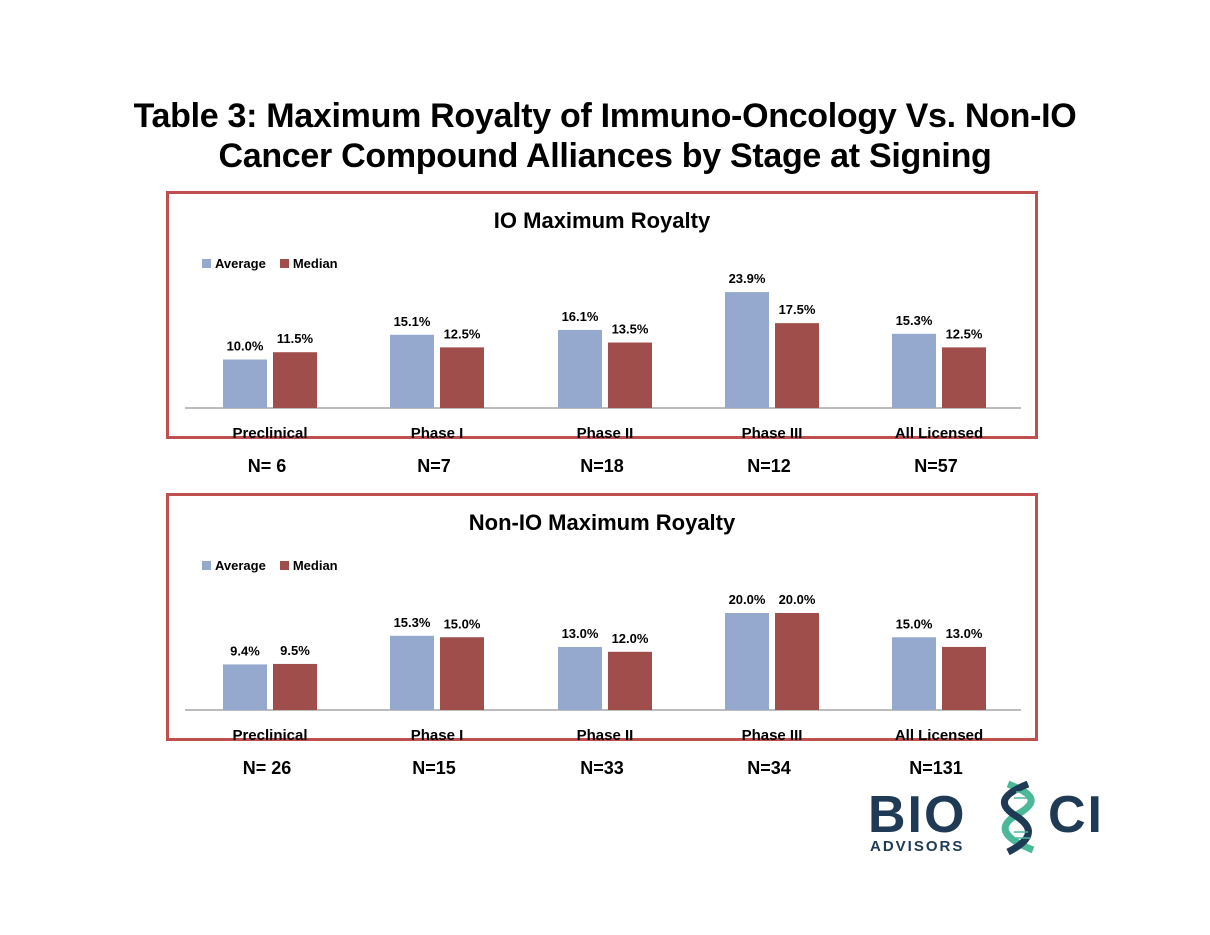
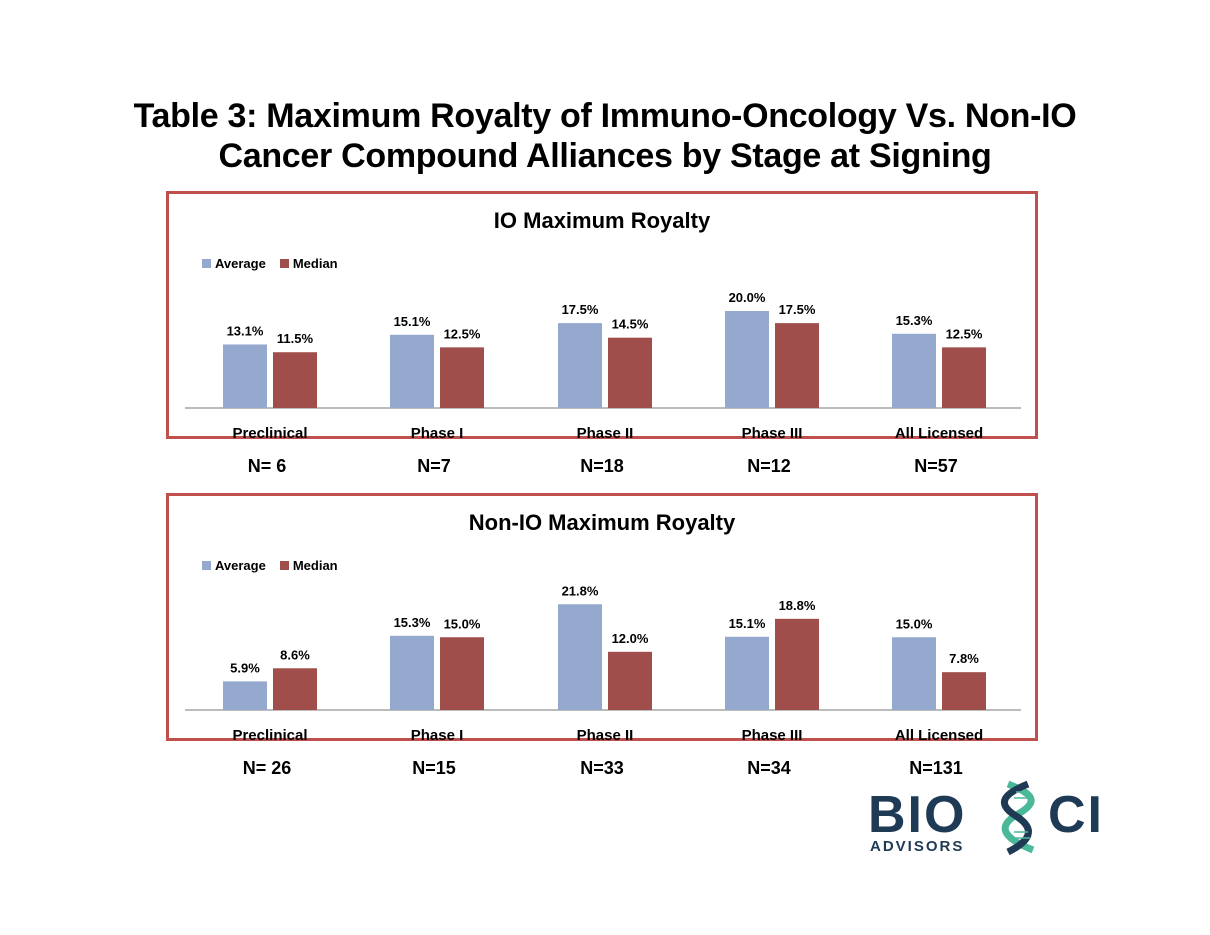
IO Maximum Royalty/Average/Preclinical: 10.0% -> 13.1%
IO Maximum Royalty/Average/Phase II: 16.1% -> 17.5%
IO Maximum Royalty/Median/Phase II: 13.5% -> 14.5%
IO Maximum Royalty/Average/Phase III: 23.9% -> 20.0%
Non-IO Maximum Royalty/Average/Preclinical: 9.4% -> 5.9%
Non-IO Maximum Royalty/Median/Preclinical: 9.5% -> 8.6%
Non-IO Maximum Royalty/Average/Phase II: 13.0% -> 21.8%
Non-IO Maximum Royalty/Average/Phase III: 20.0% -> 15.1%
Non-IO Maximum Royalty/Median/Phase III: 20.0% -> 18.8%
Non-IO Maximum Royalty/Median/All Licensed: 13.0% -> 7.8%
